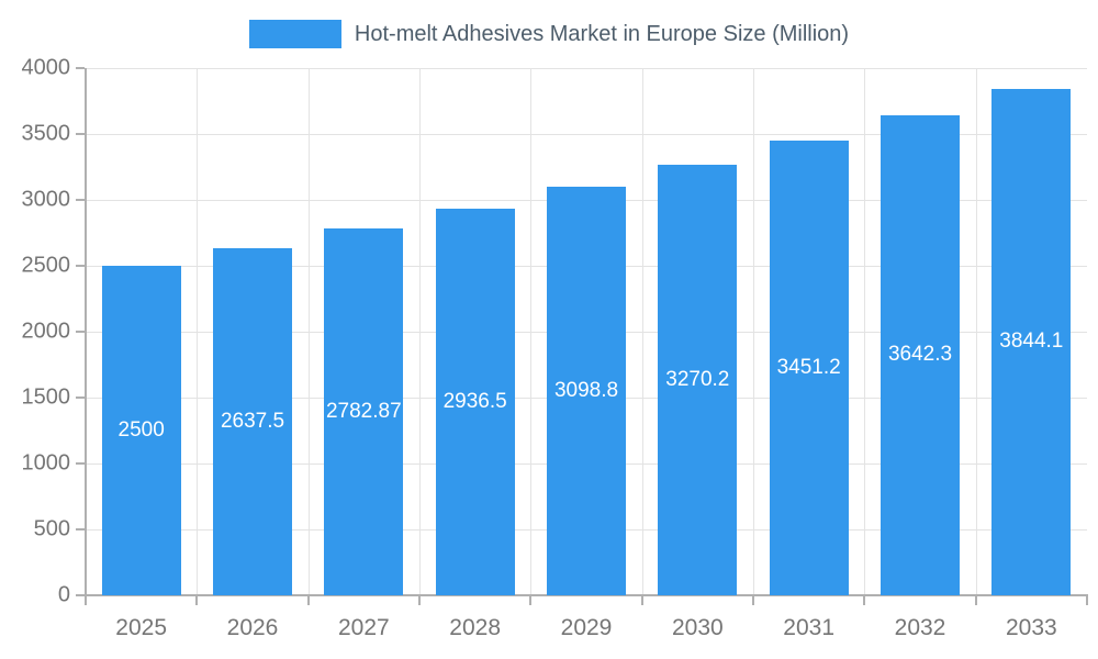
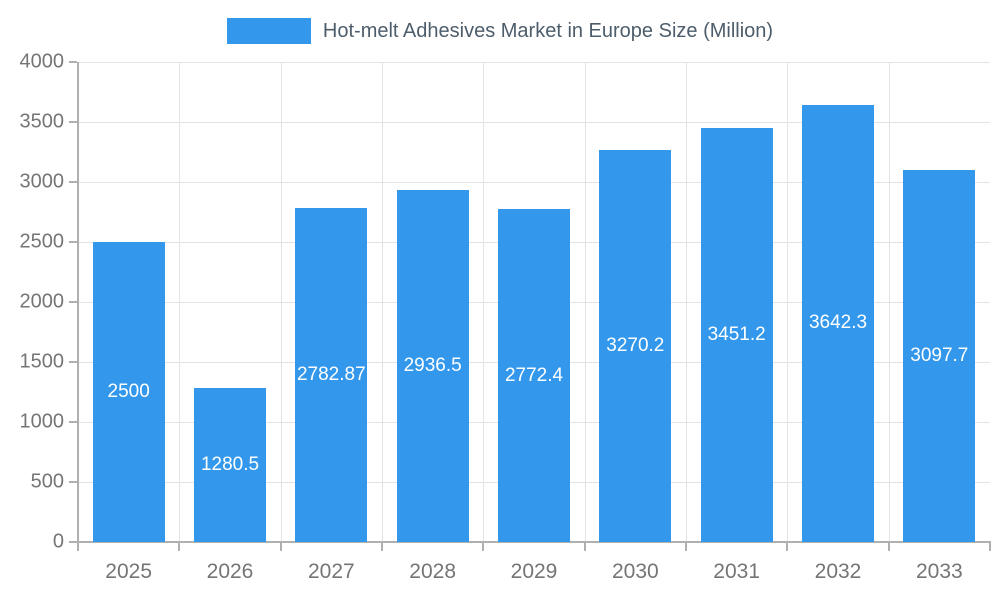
2026: 2637.5 -> 1280.5
2029: 3098.8 -> 2772.4
2033: 3844.1 -> 3097.7
